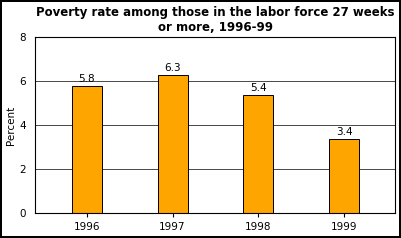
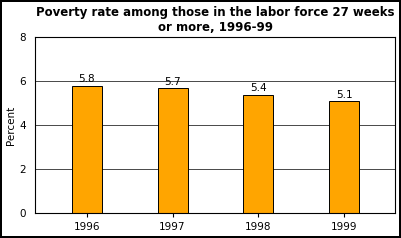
1997: 6.3 -> 5.7
1999: 3.4 -> 5.1
